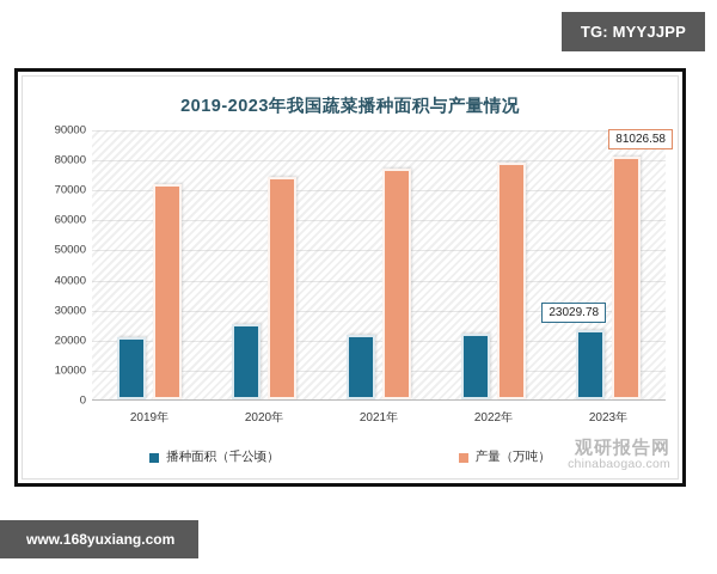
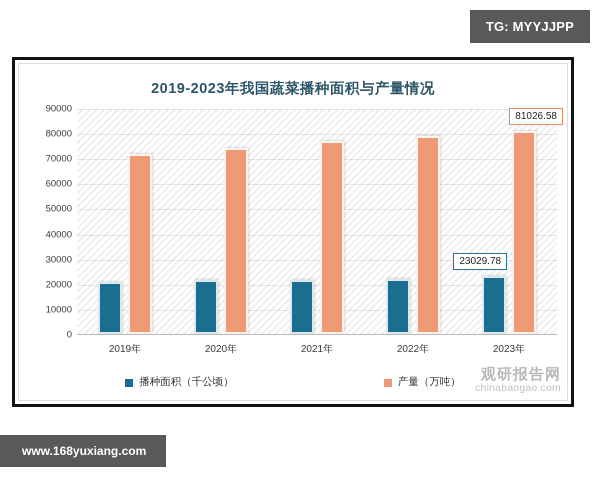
播种面积（千公顷）/2020年: 25000 -> 21000
